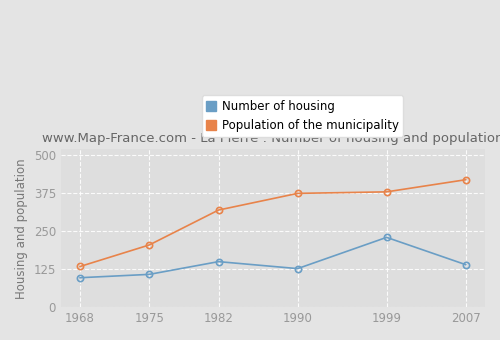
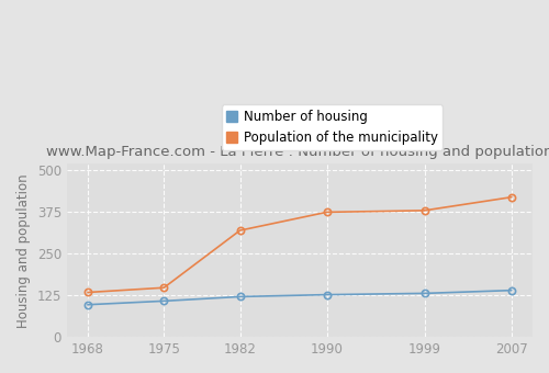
Population of the municipality/1975: 205 -> 148
Number of housing/1982: 150 -> 121
Number of housing/1999: 230 -> 131
